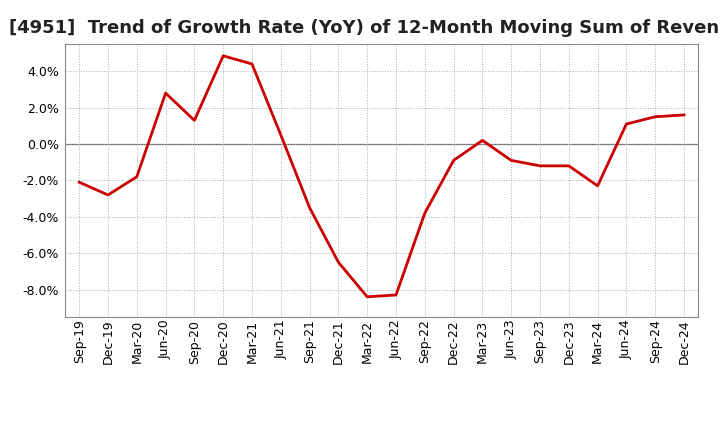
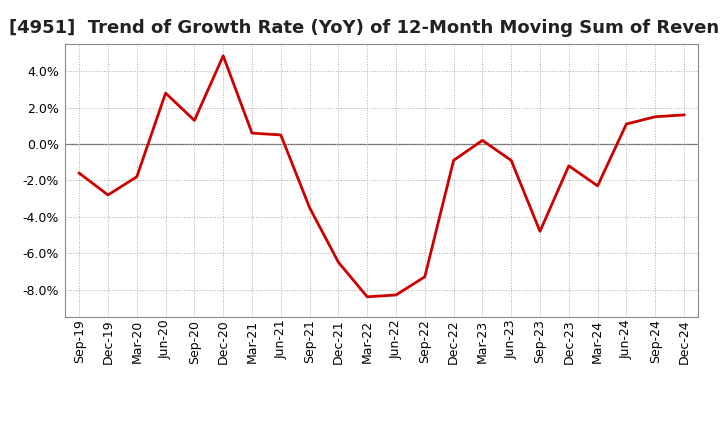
Sep-19: -2.1% -> -1.6%
Mar-21: 4.4% -> 0.6%
Sep-22: -3.8% -> -7.3%
Sep-23: -1.2% -> -4.8%
